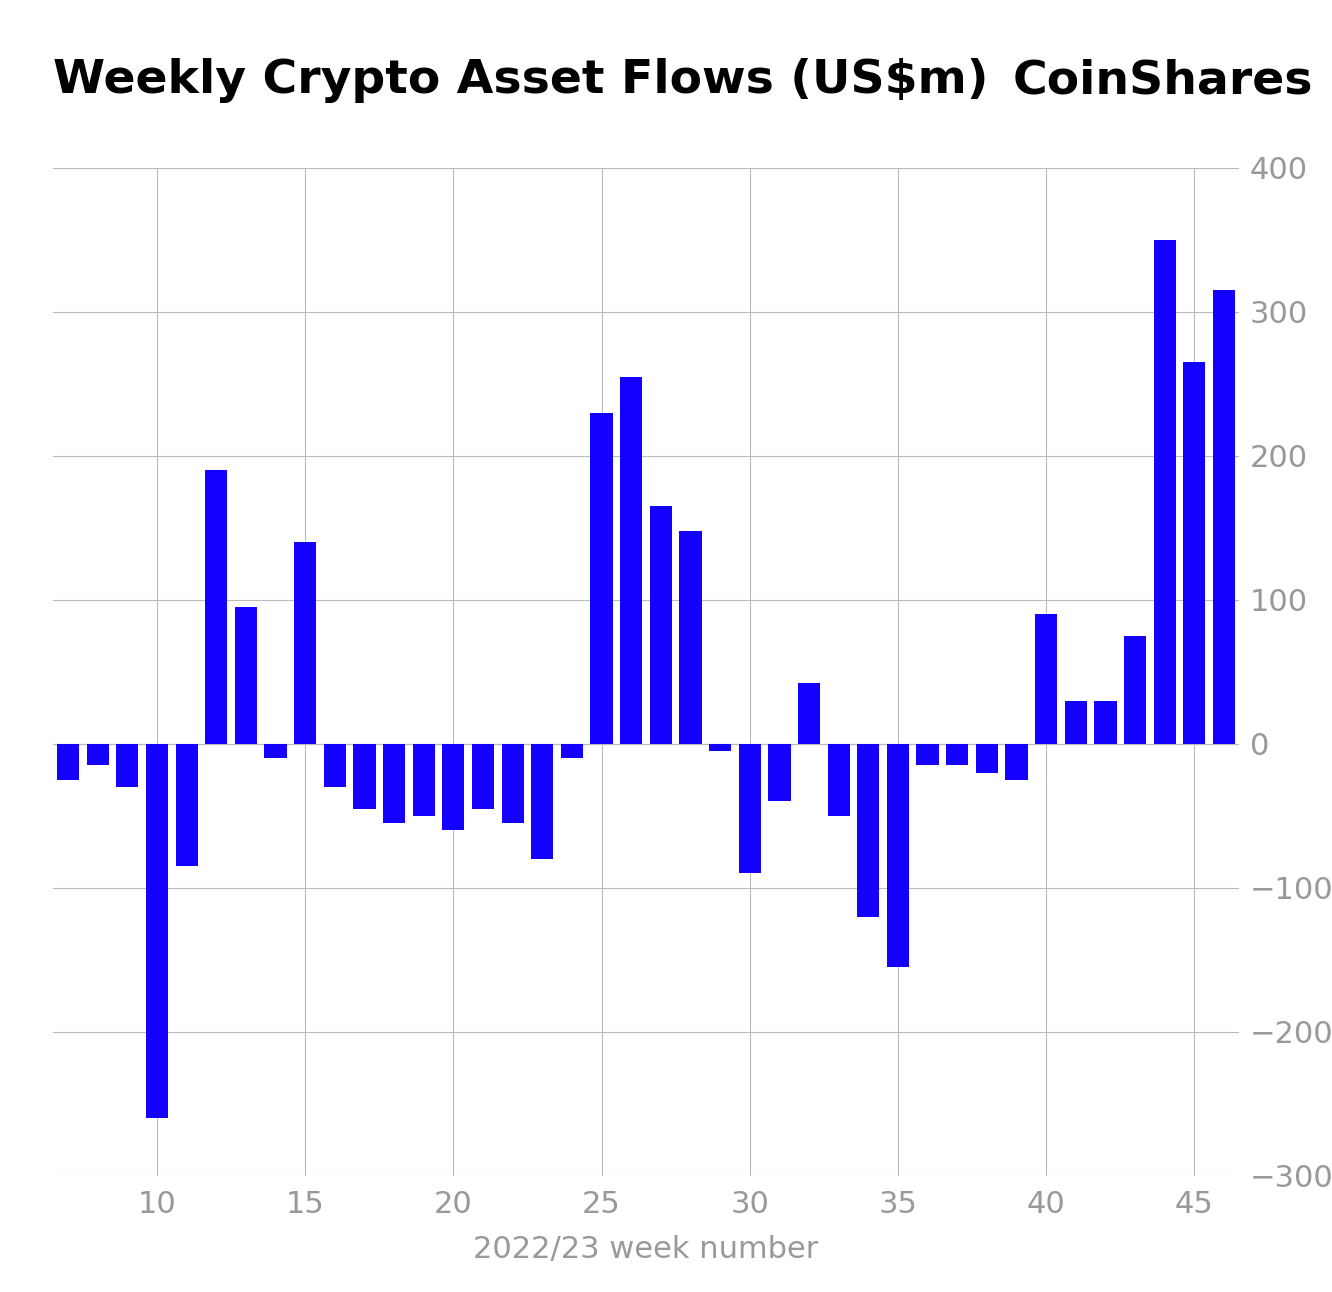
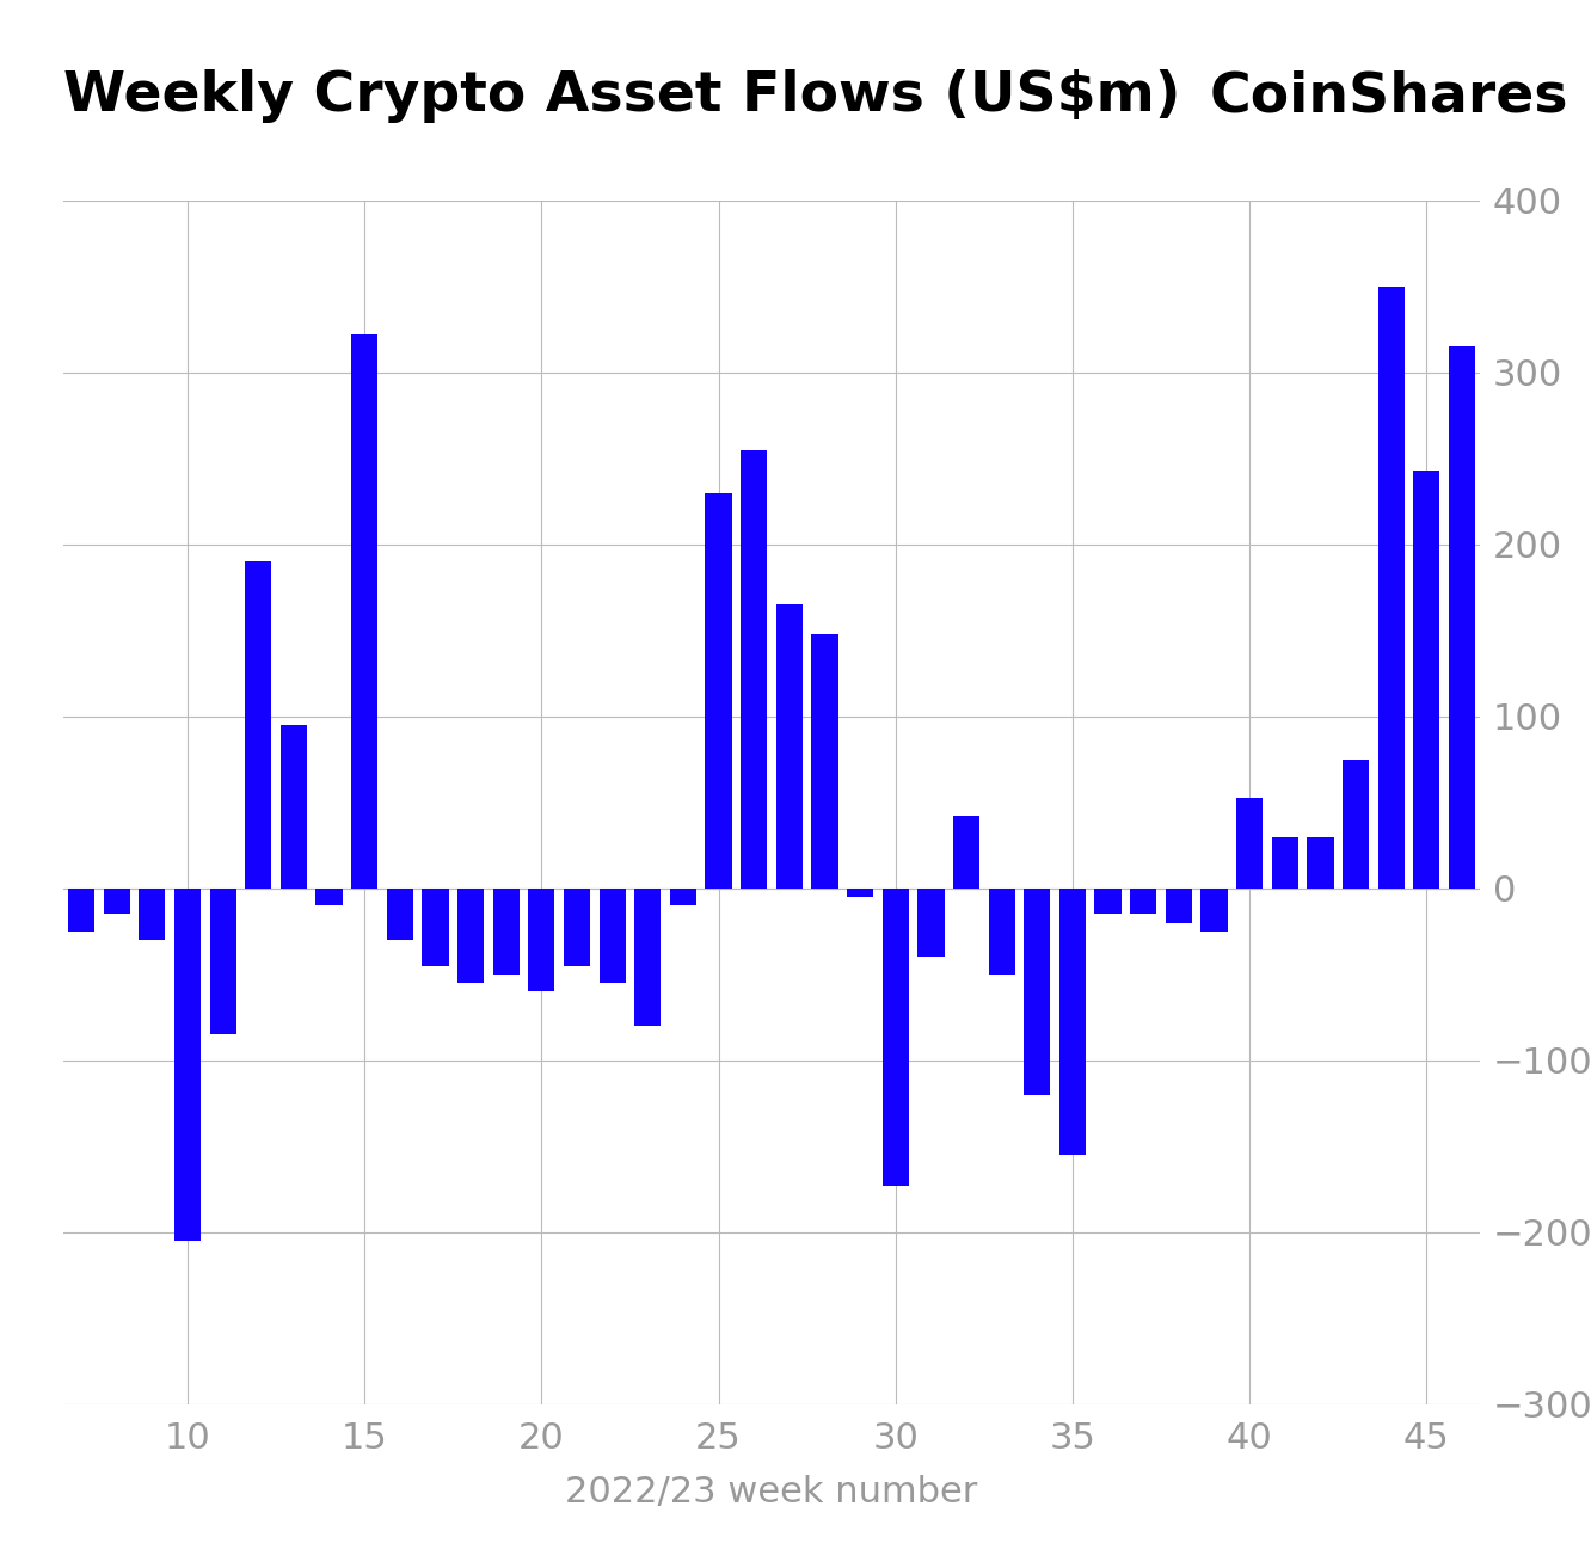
10: -260 -> -205
15: 140 -> 322
30: -90 -> -173
40: 90 -> 53
45: 265 -> 243
